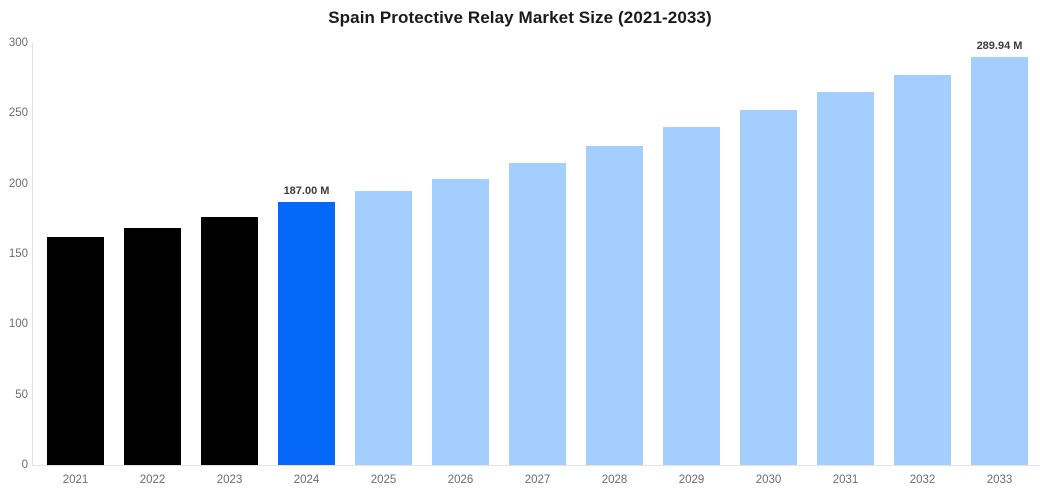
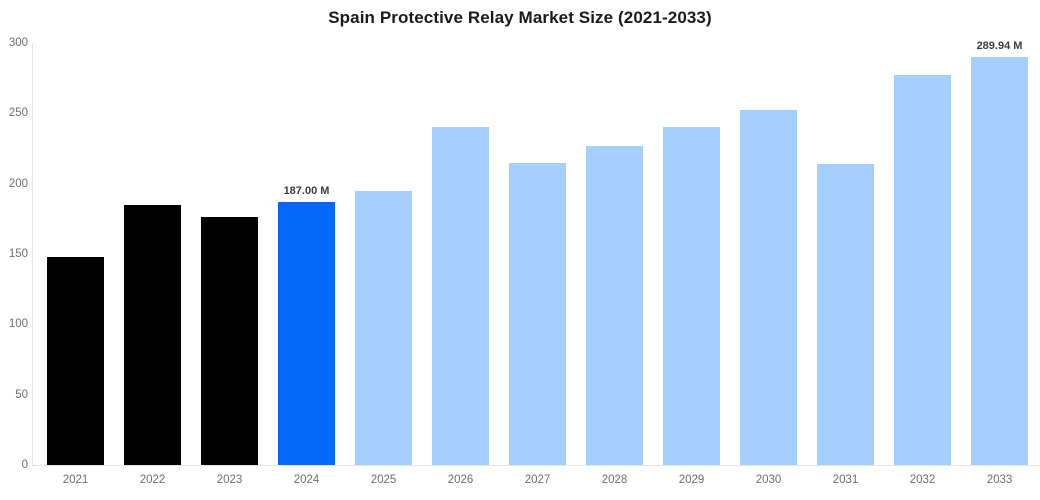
2021: 162 -> 148
2022: 168 -> 185
2026: 204 -> 240
2031: 265 -> 214
